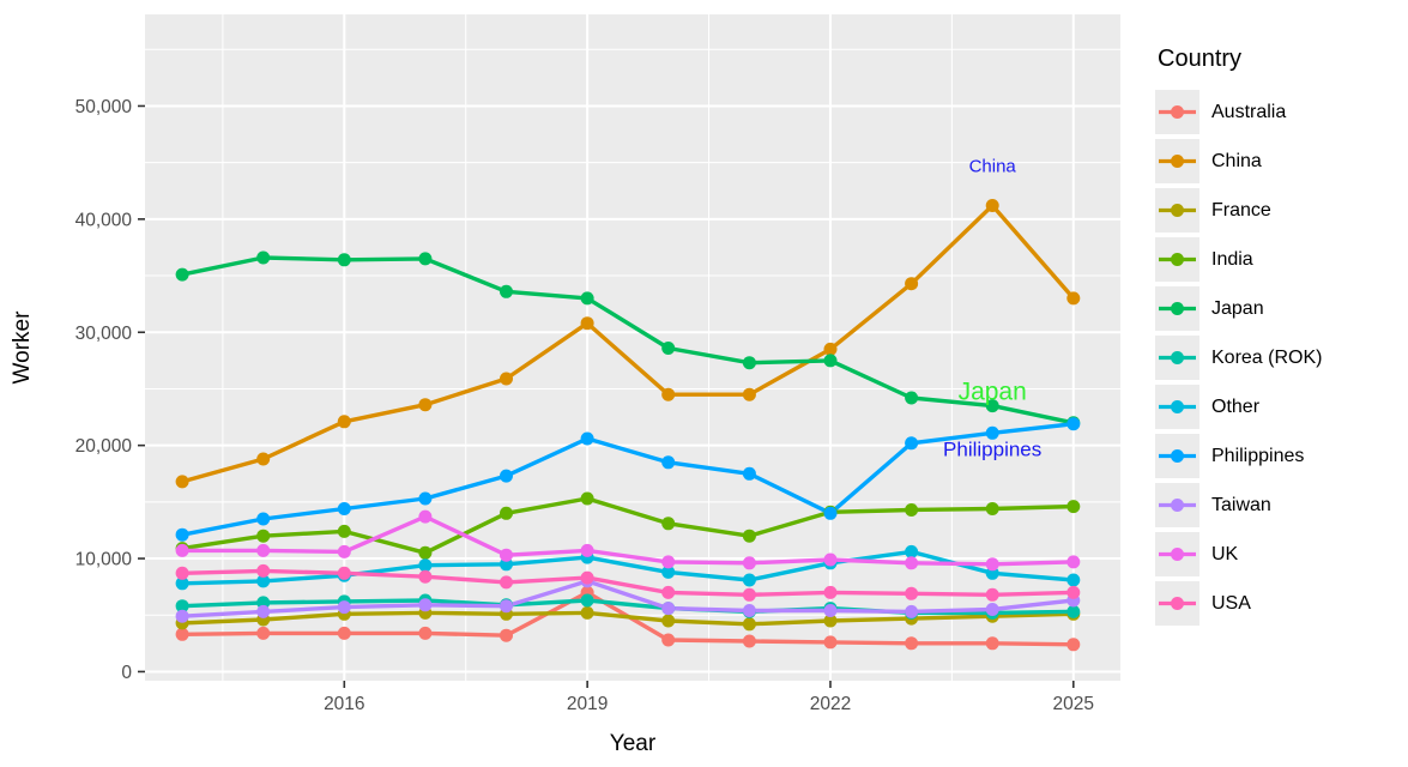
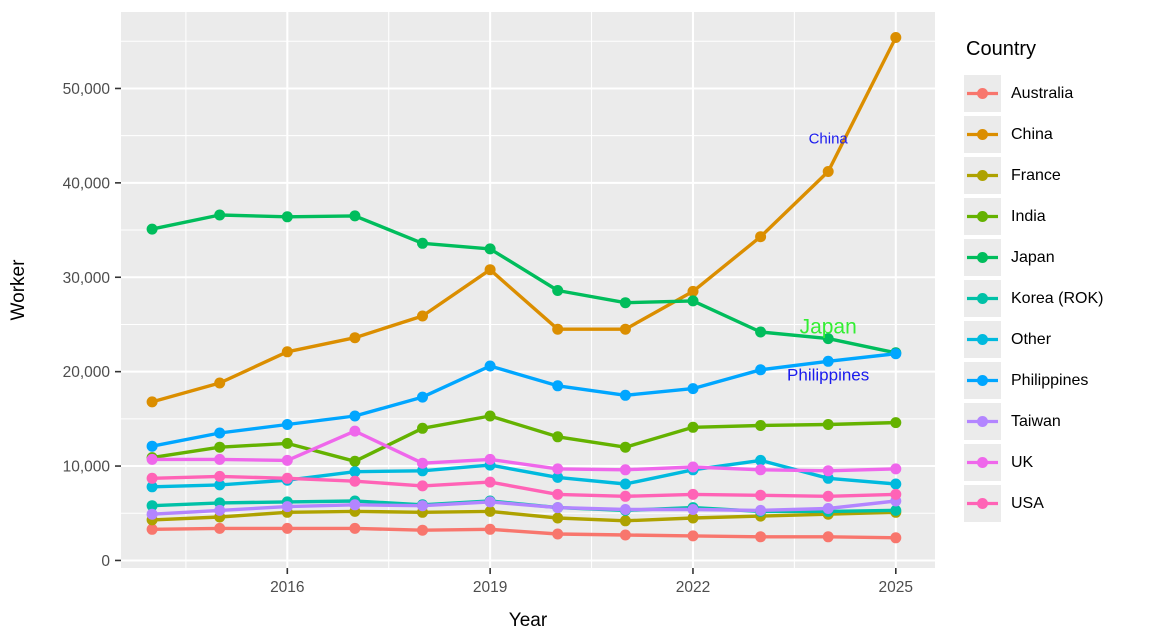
Australia/2019: 7000 -> 3000
Taiwan/2019: 8000 -> 6000
Philippines/2022: 14000 -> 18000
China/2025: 33000 -> 55000
